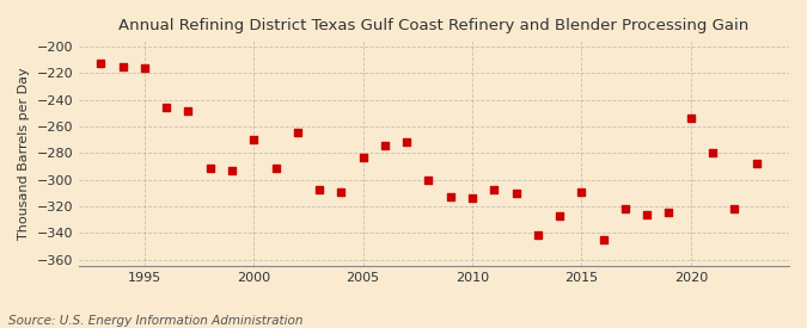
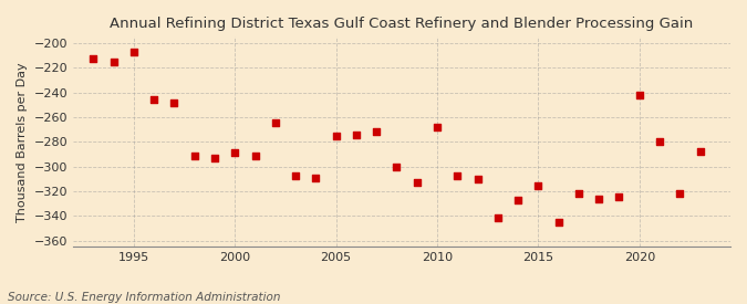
1995: -216 -> -207
2000: -270 -> -289
2005: -283 -> -275
2010: -314 -> -268
2015: -309 -> -316
2020: -254 -> -242
